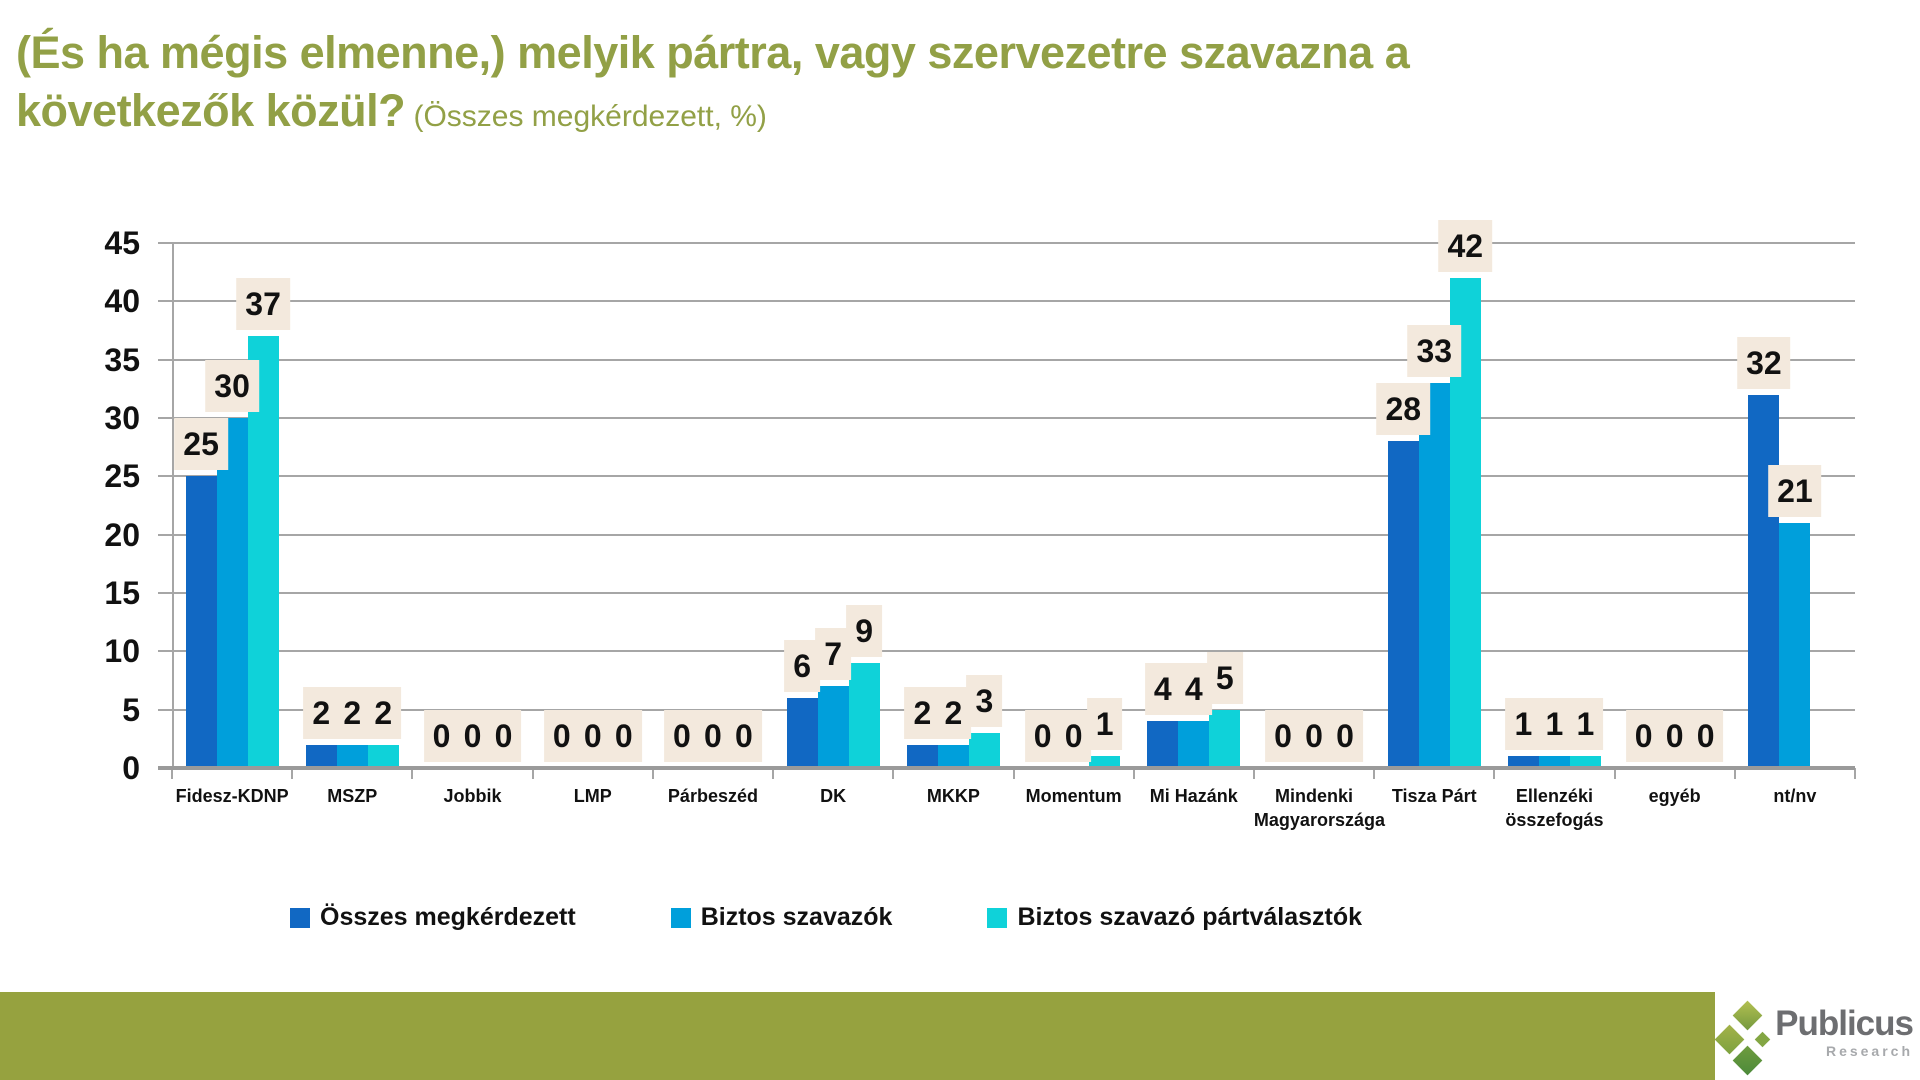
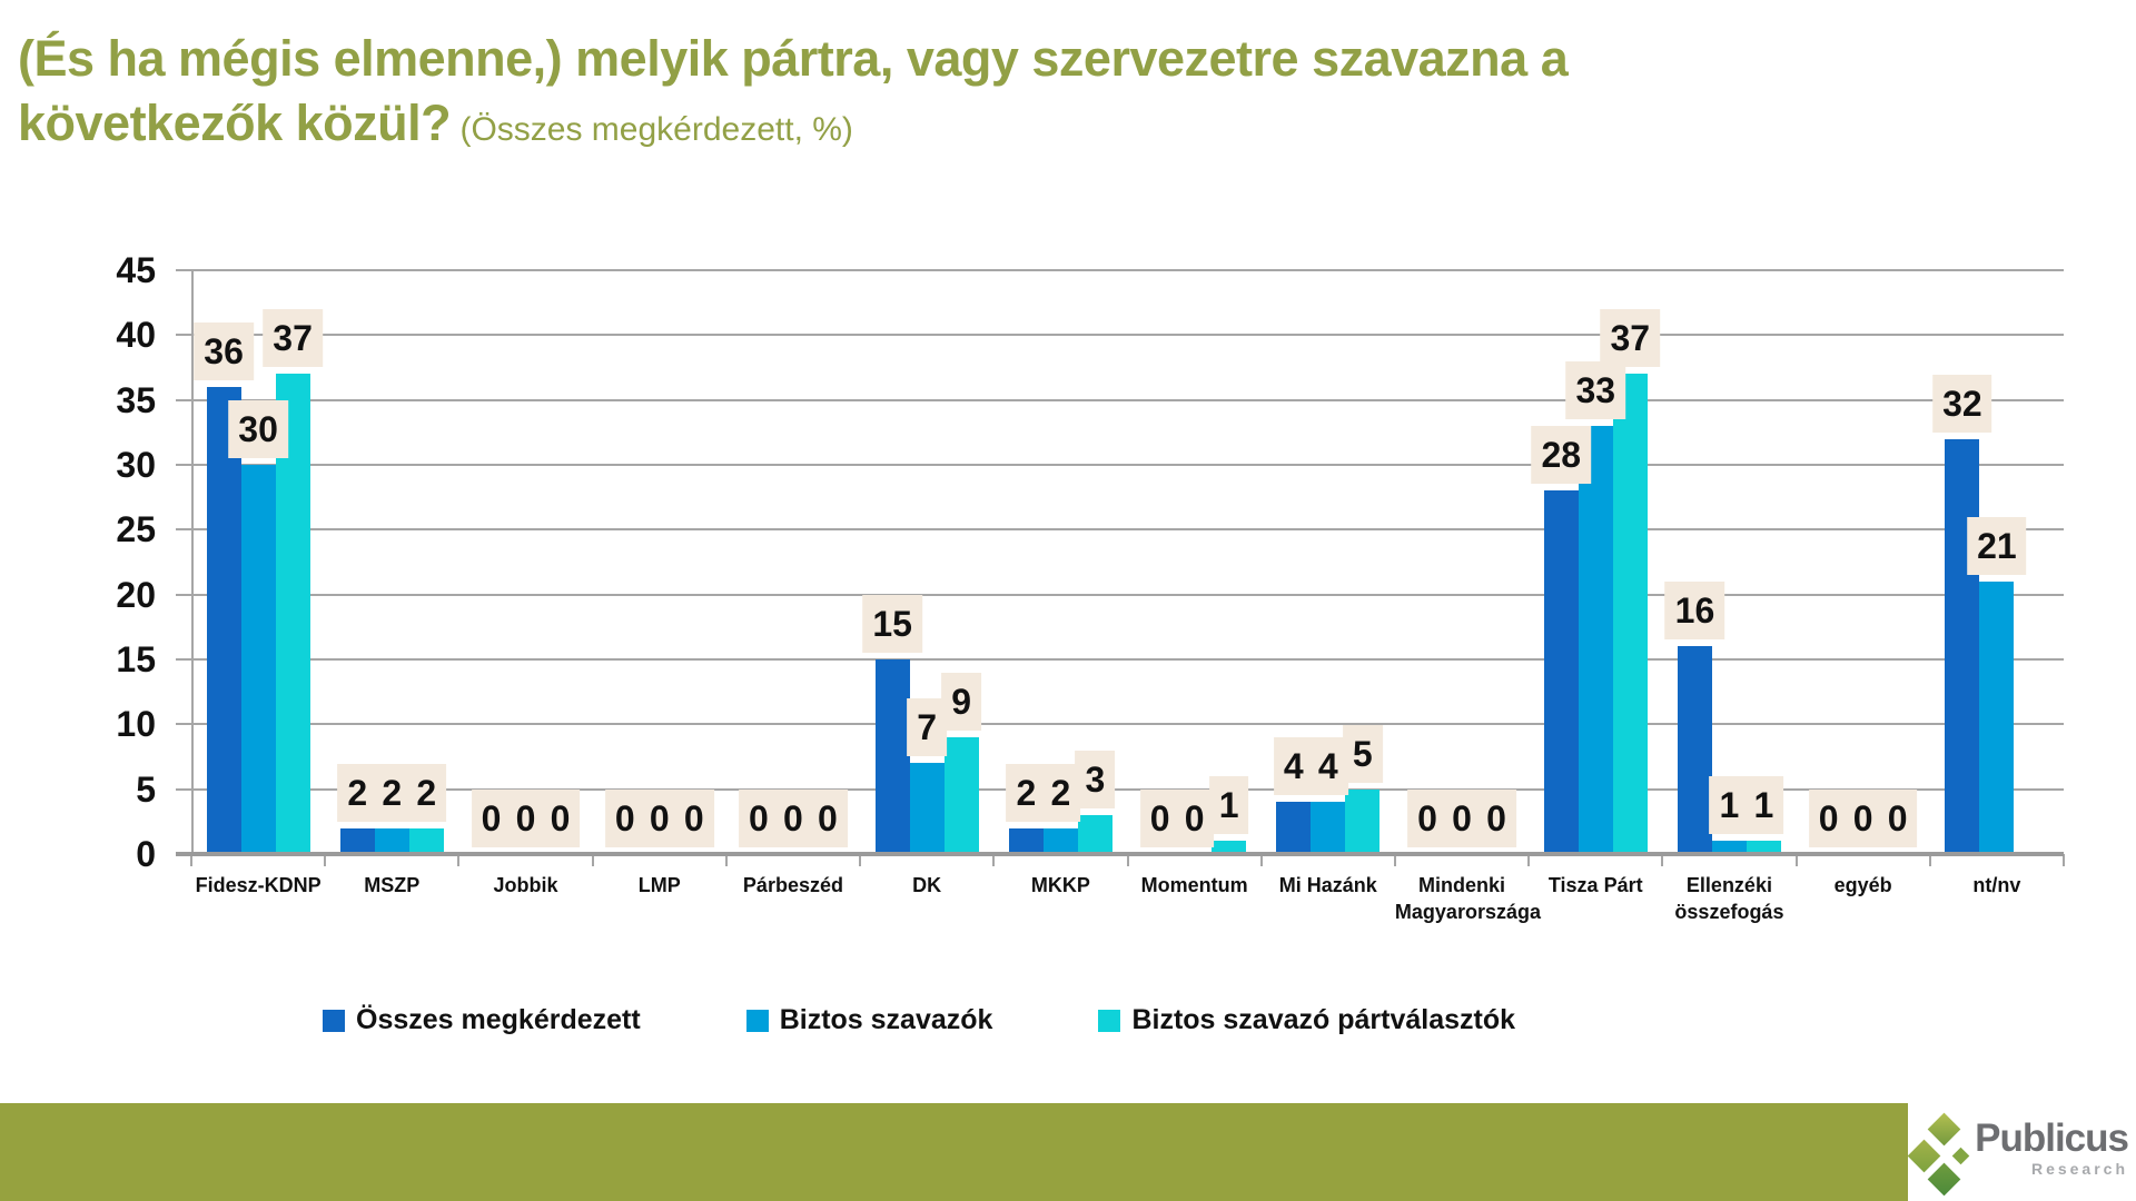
Összes megkérdezett/Fidesz-KDNP: 25 -> 36
Összes megkérdezett/DK: 6 -> 15
Biztos szavazó pártválasztók/Tisza Párt: 42 -> 37
Összes megkérdezett/Ellenzéki összefogás: 1 -> 16
